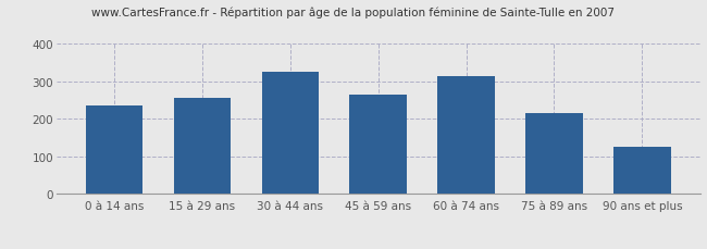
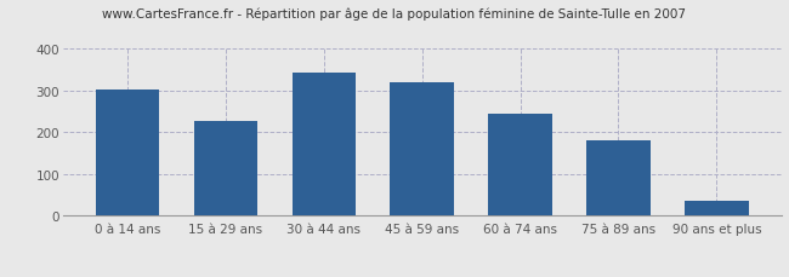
0 à 14 ans: 235 -> 304
15 à 29 ans: 255 -> 228
30 à 44 ans: 325 -> 342
45 à 59 ans: 265 -> 320
60 à 74 ans: 315 -> 245
75 à 89 ans: 215 -> 182
90 ans et plus: 125 -> 35
